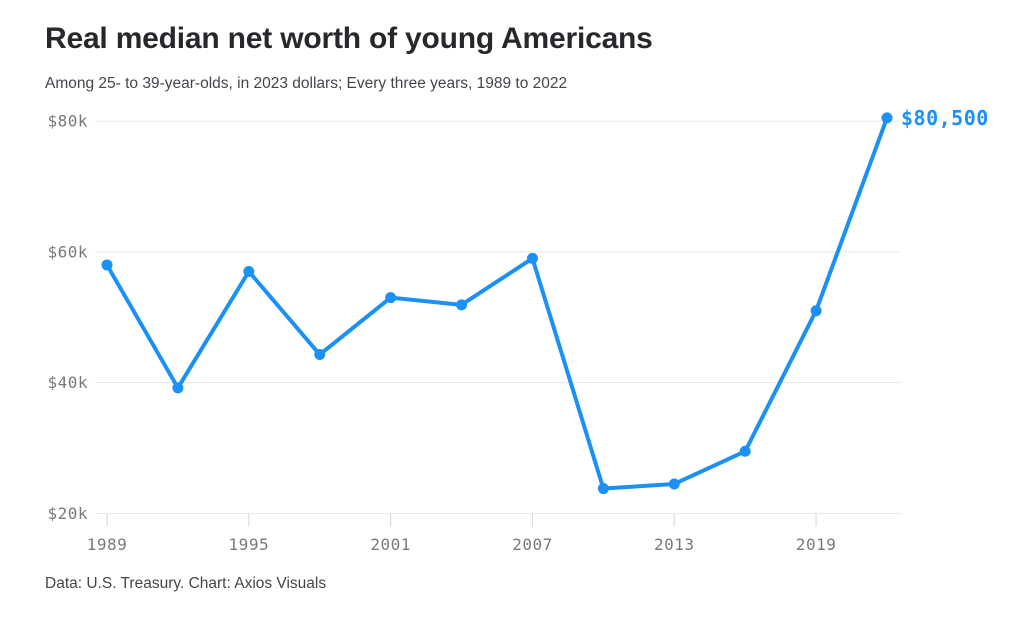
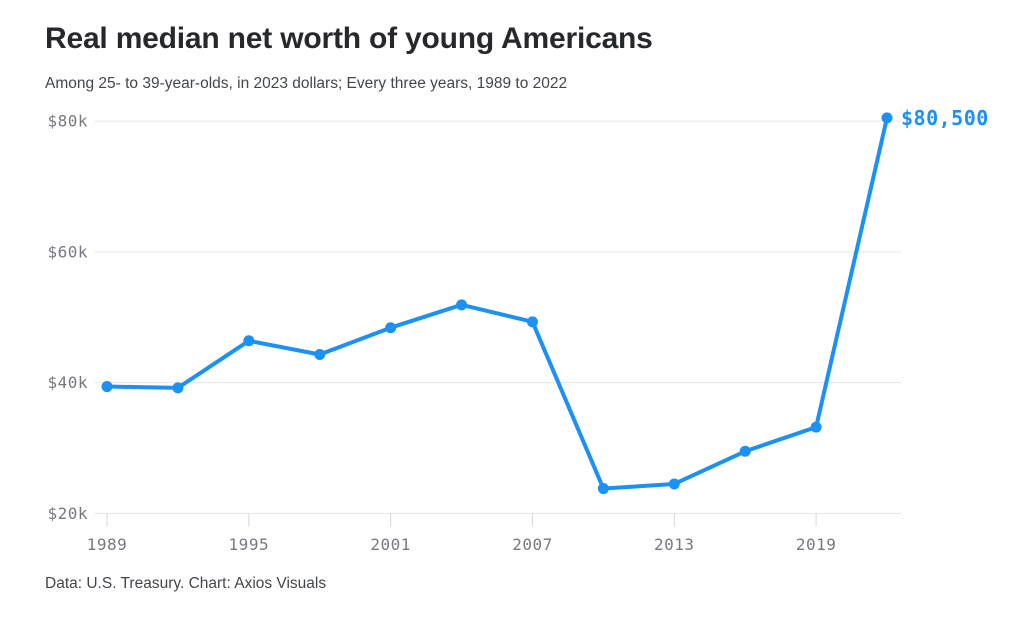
1989: $58k -> $39k
1995: $57k -> $46k
2001: $53k -> $48k
2007: $59k -> $49k
2019: $51k -> $33k
